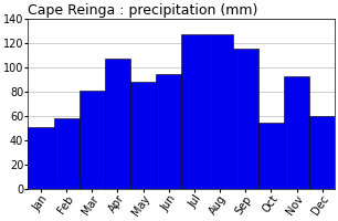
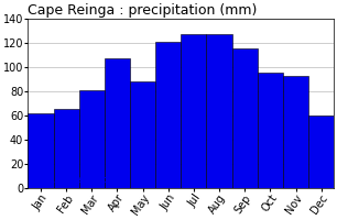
Jan: 51 -> 62
Feb: 58 -> 65
Jun: 94 -> 121
Oct: 54 -> 95
